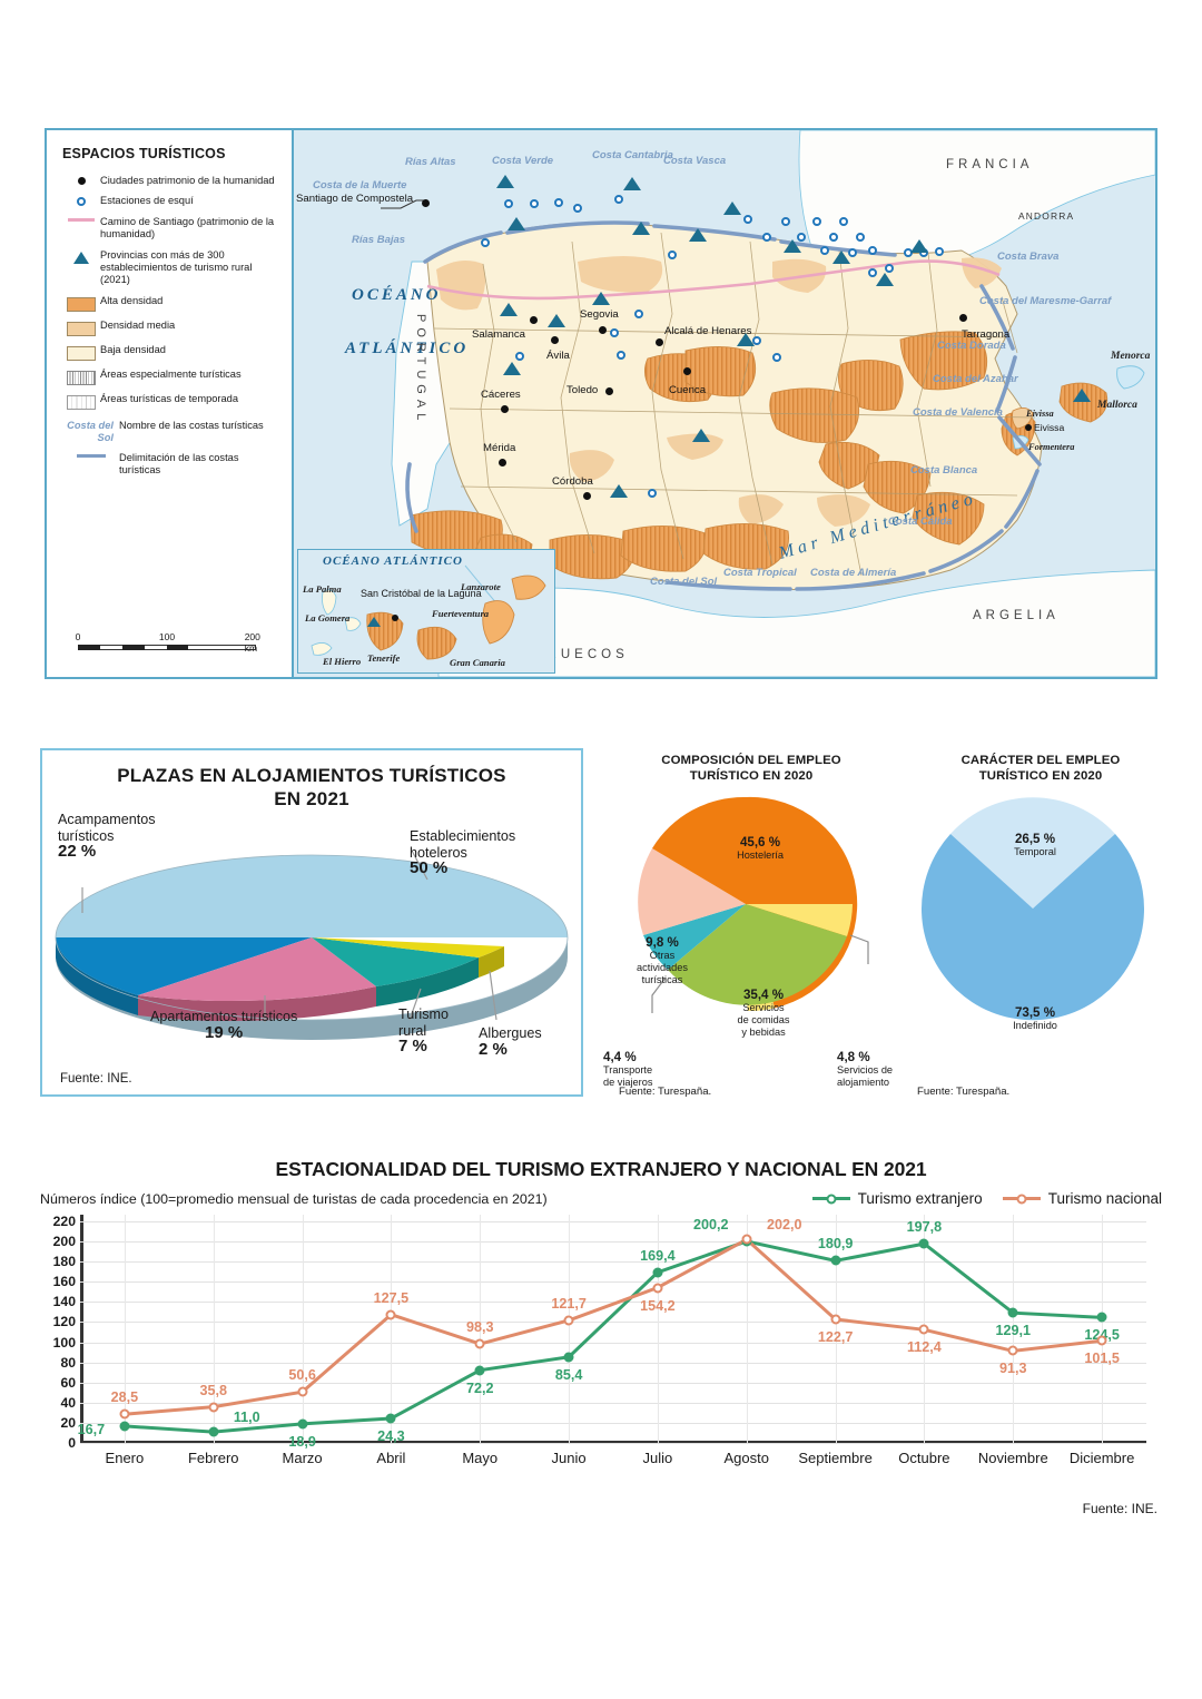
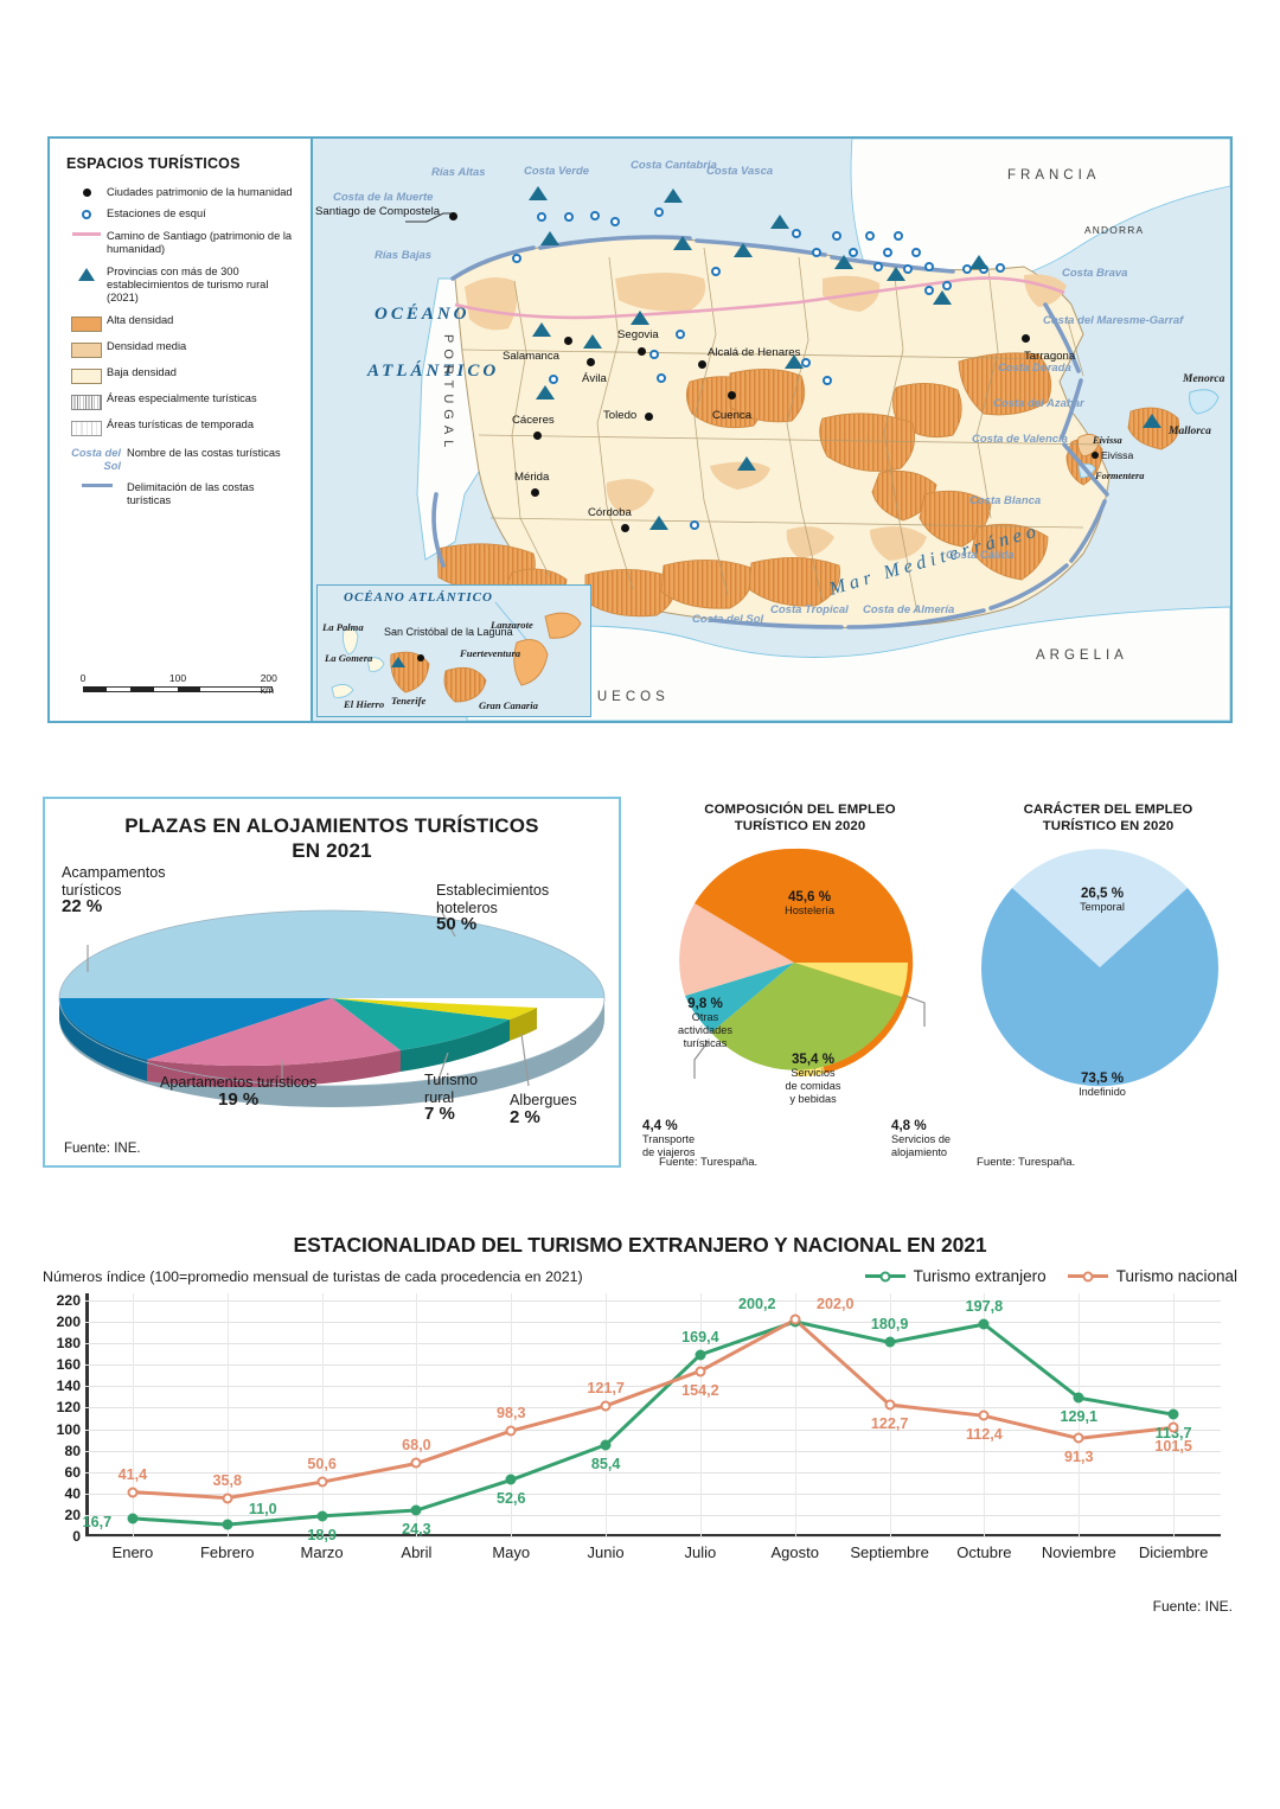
ESTACIONALIDAD DEL TURISMO EXTRANJERO Y NACIONAL EN 2021/Turismo nacional/Enero: 28,5 -> 41,4
ESTACIONALIDAD DEL TURISMO EXTRANJERO Y NACIONAL EN 2021/Turismo nacional/Abril: 127,5 -> 68,0
ESTACIONALIDAD DEL TURISMO EXTRANJERO Y NACIONAL EN 2021/Turismo extranjero/Mayo: 72,2 -> 52,6
ESTACIONALIDAD DEL TURISMO EXTRANJERO Y NACIONAL EN 2021/Turismo extranjero/Diciembre: 124,5 -> 113,7
